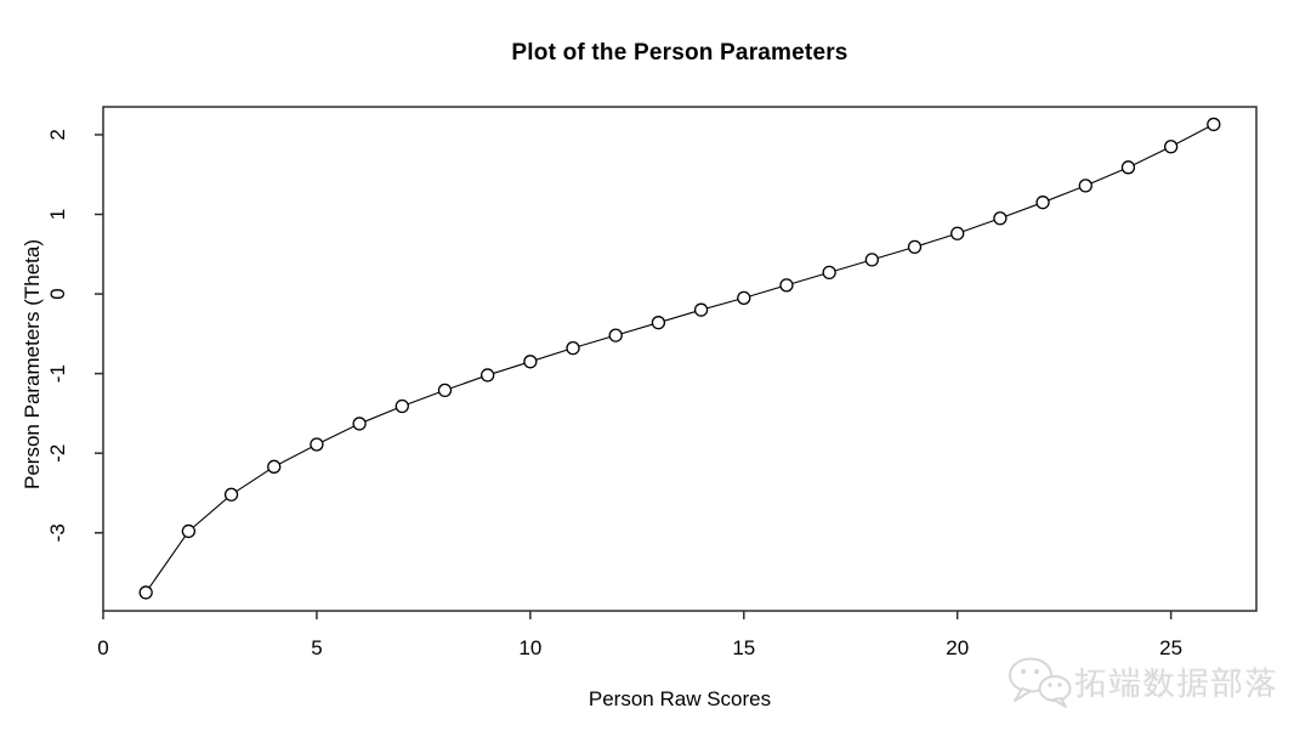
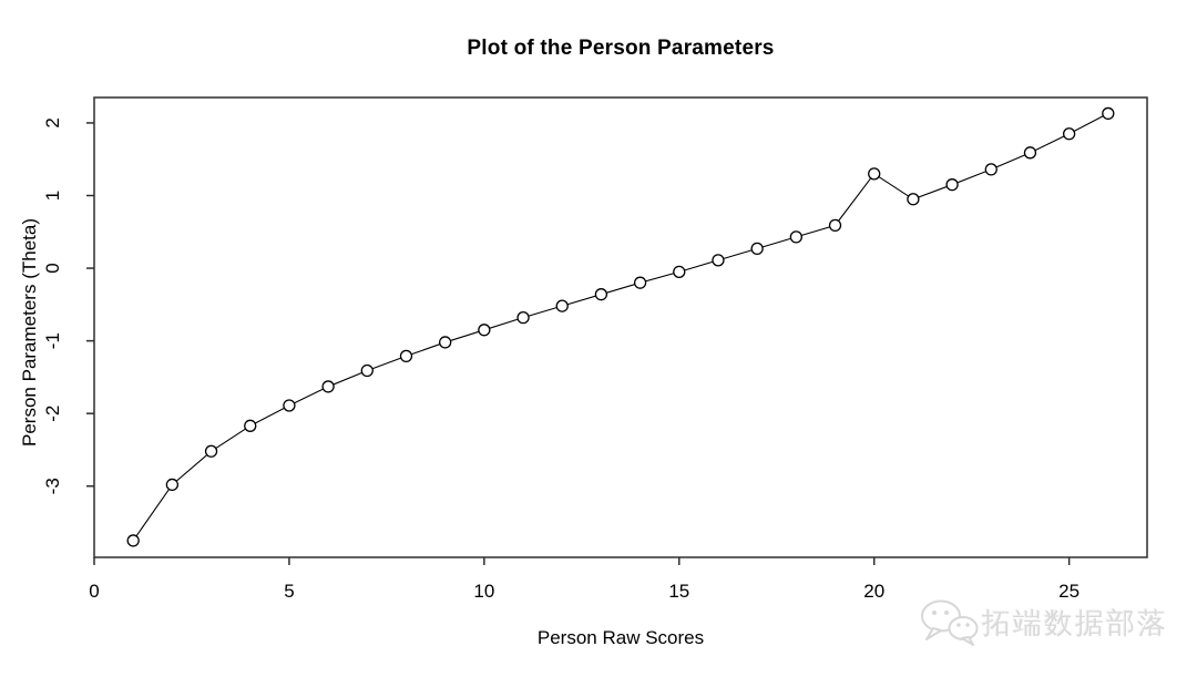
20: 0.8 -> 1.3
